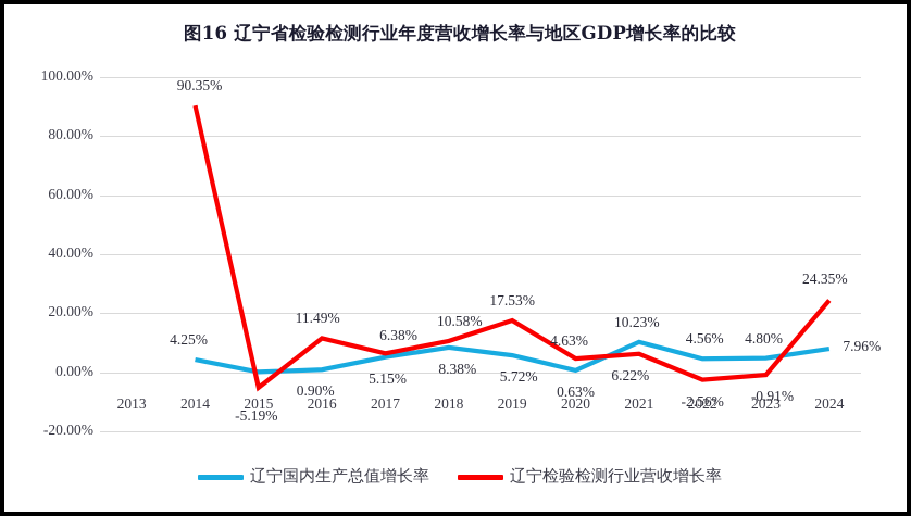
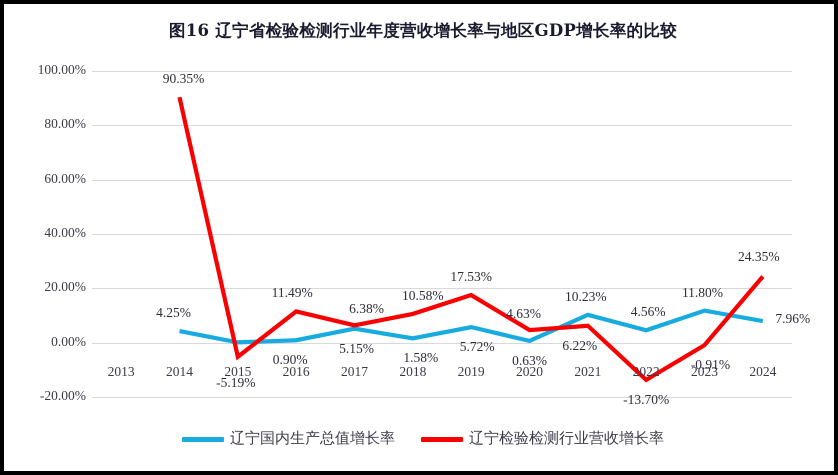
辽宁国内生产总值增长率/2018: 8.38% -> 1.58%
辽宁检验检测行业营收增长率/2022: -2.56% -> -13.70%
辽宁国内生产总值增长率/2023: 4.80% -> 11.80%
